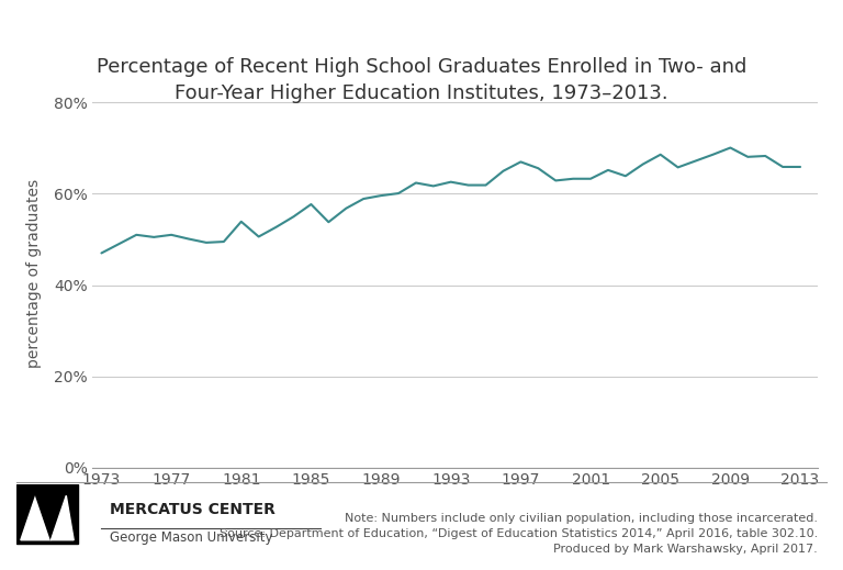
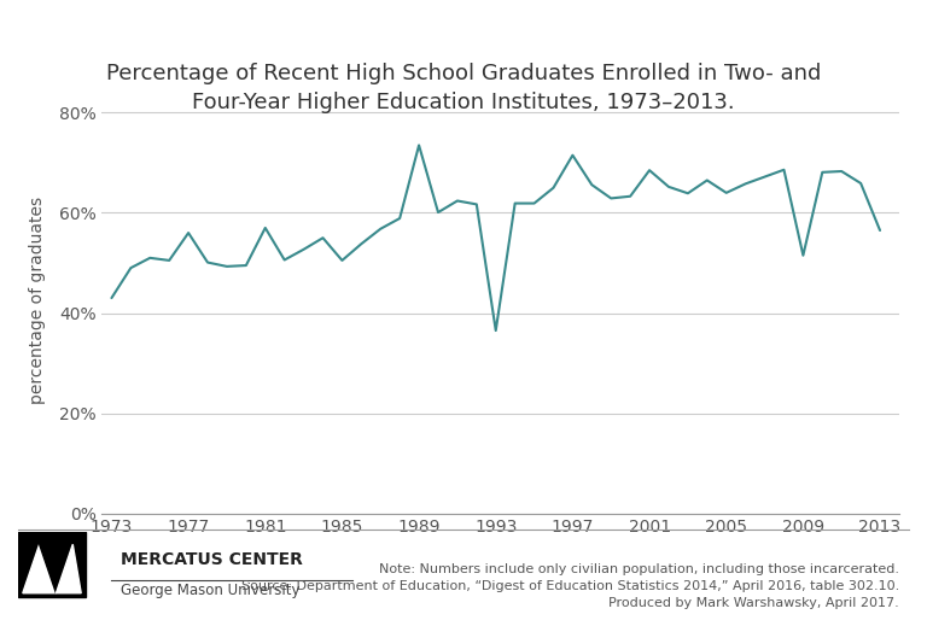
1973: 47.0% -> 43.0%
1977: 51.0% -> 56.0%
1981: 53.9% -> 57.0%
1985: 57.7% -> 50.5%
1989: 59.6% -> 73.5%
1993: 62.6% -> 36.5%
1997: 67.0% -> 71.5%
2001: 63.3% -> 68.5%
2005: 68.6% -> 64.0%
2009: 70.1% -> 51.5%
2013: 65.9% -> 56.5%
